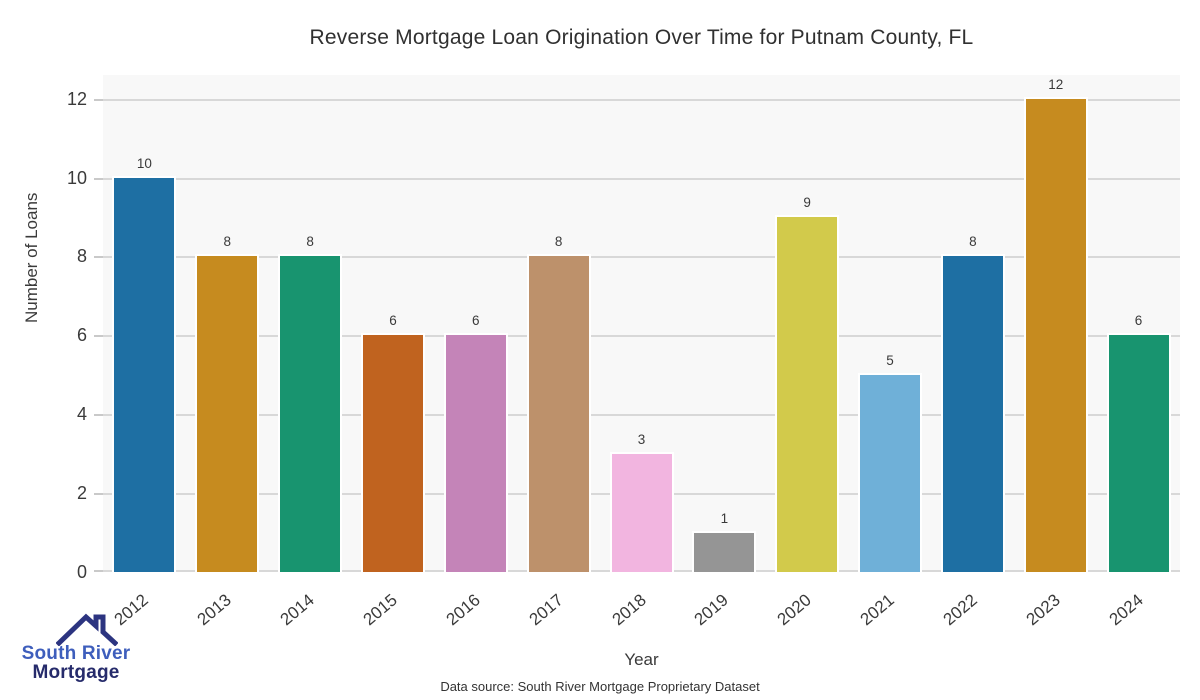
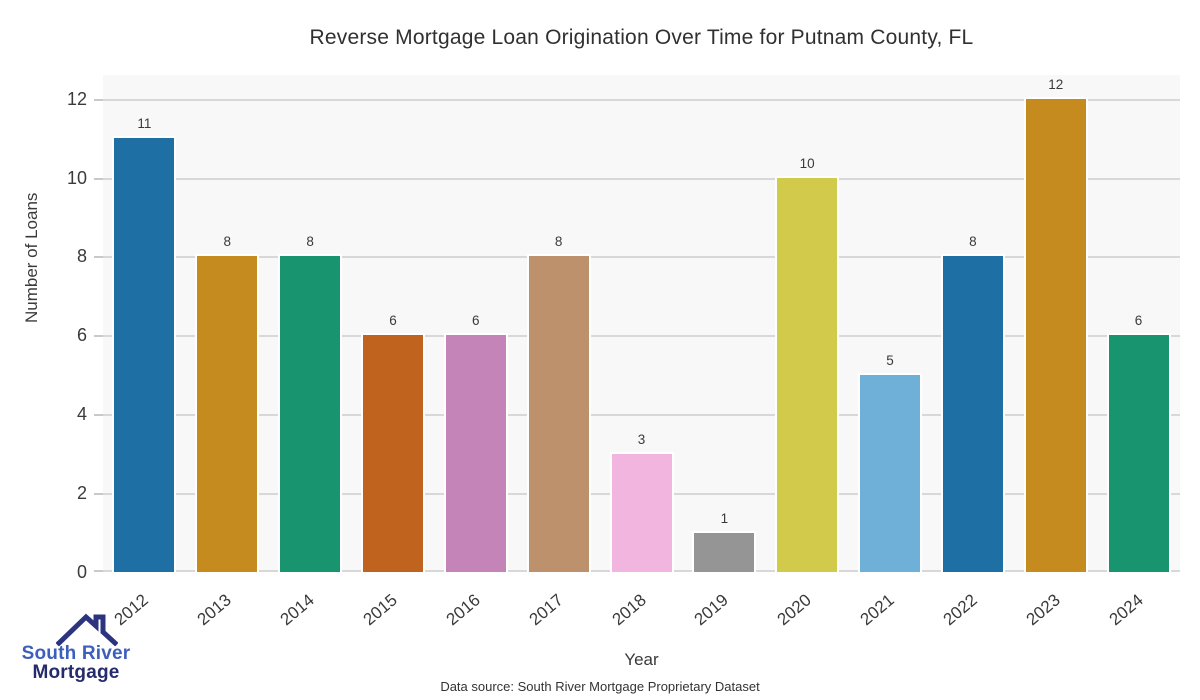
2012: 10 -> 11
2020: 9 -> 10
